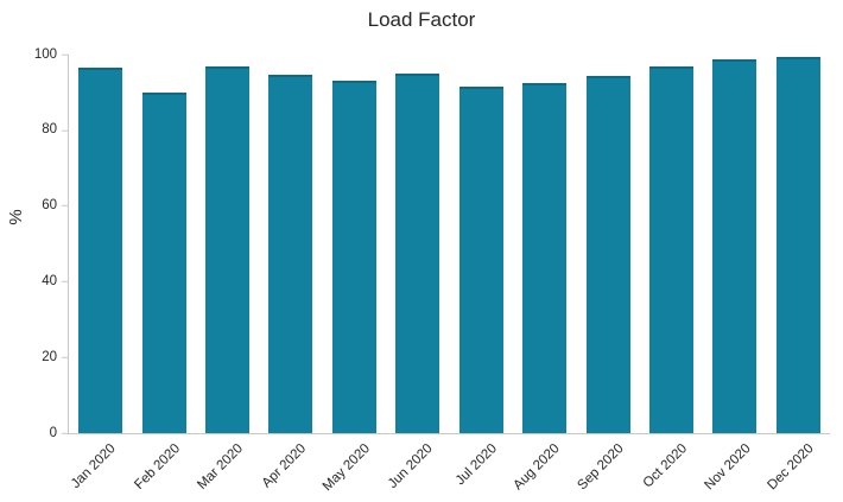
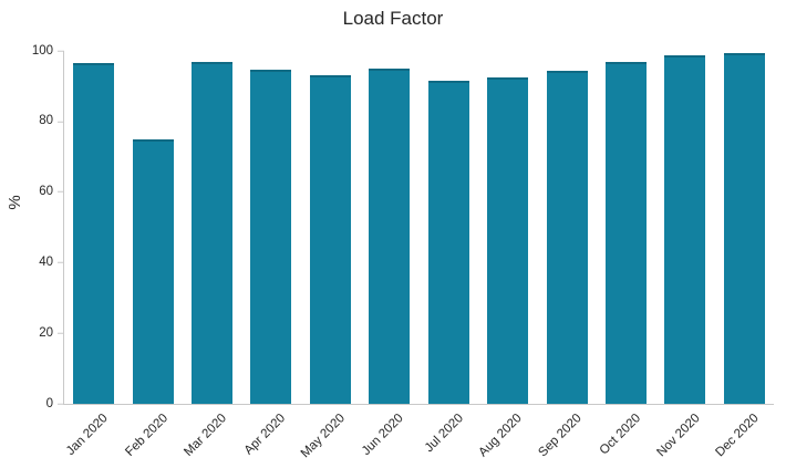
Feb 2020: 90 -> 75
